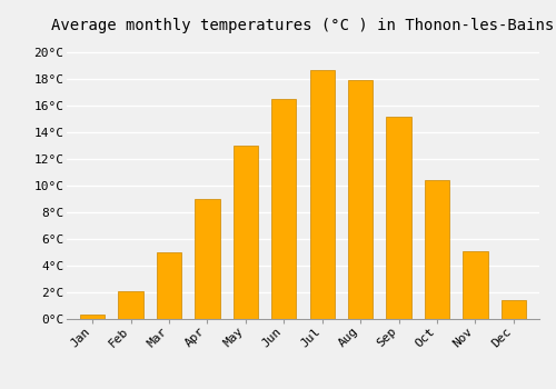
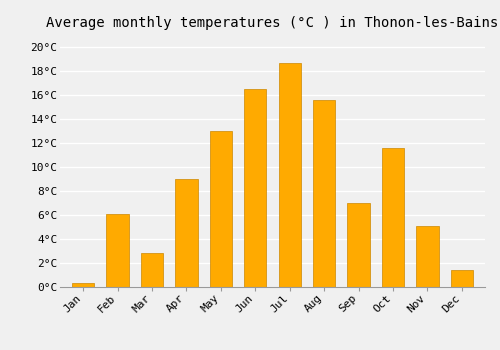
Feb: 2.1°C -> 6.1°C
Mar: 5.0°C -> 2.8°C
Aug: 17.9°C -> 15.6°C
Sep: 15.2°C -> 7.0°C
Oct: 10.4°C -> 11.6°C
